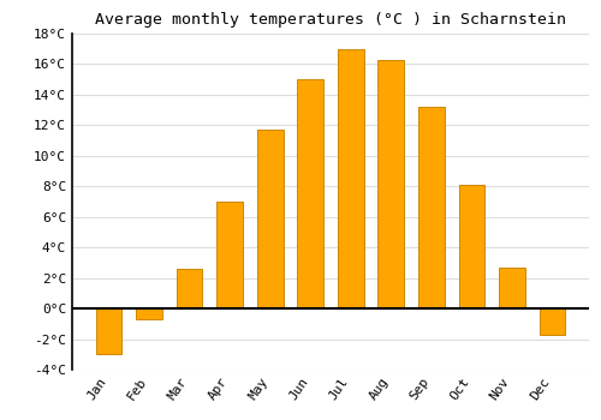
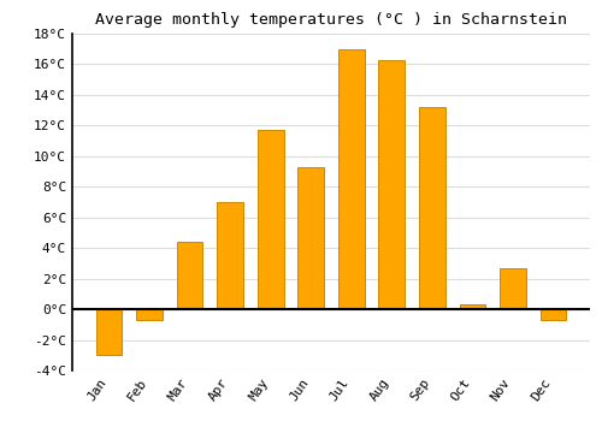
Mar: 2.6°C -> 4.4°C
Jun: 15.0°C -> 9.3°C
Oct: 8.1°C -> 0.3°C
Dec: -1.7°C -> -0.7°C
